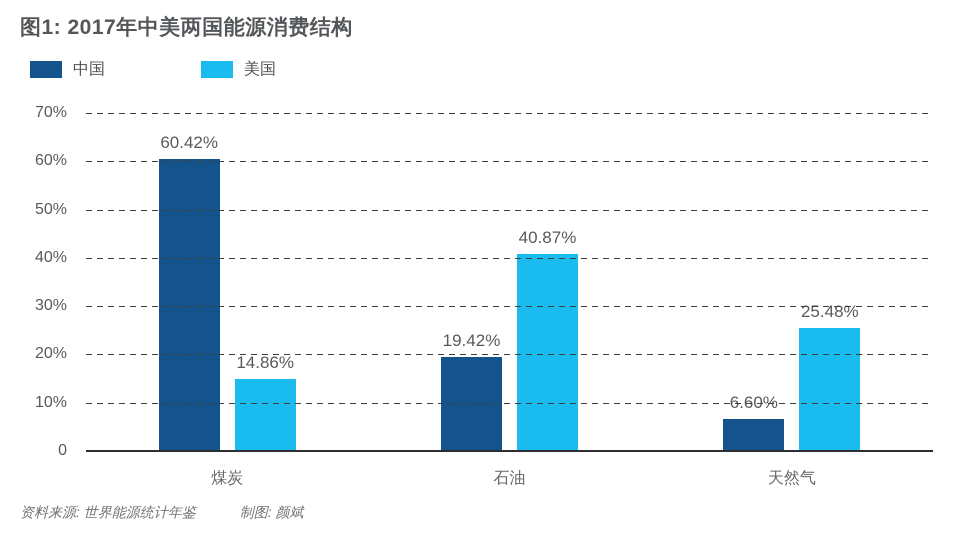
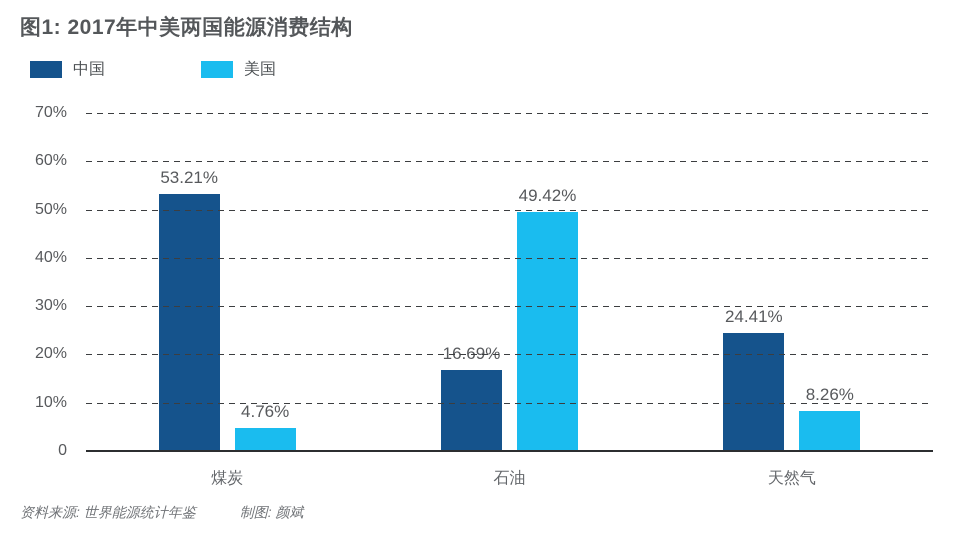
中国/煤炭: 60.42% -> 53.21%
美国/煤炭: 14.86% -> 4.76%
中国/石油: 19.42% -> 16.69%
美国/石油: 40.87% -> 49.42%
中国/天然气: 6.60% -> 24.41%
美国/天然气: 25.48% -> 8.26%
